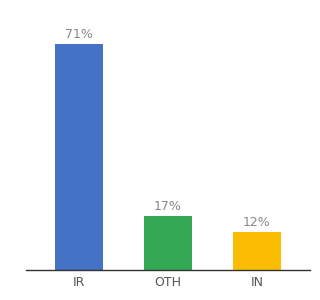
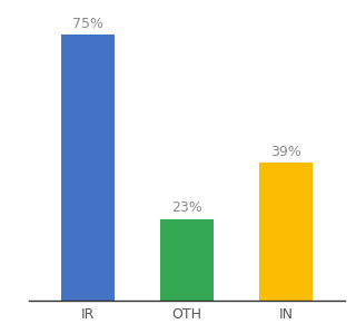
IR: 71% -> 75%
OTH: 17% -> 23%
IN: 12% -> 39%
